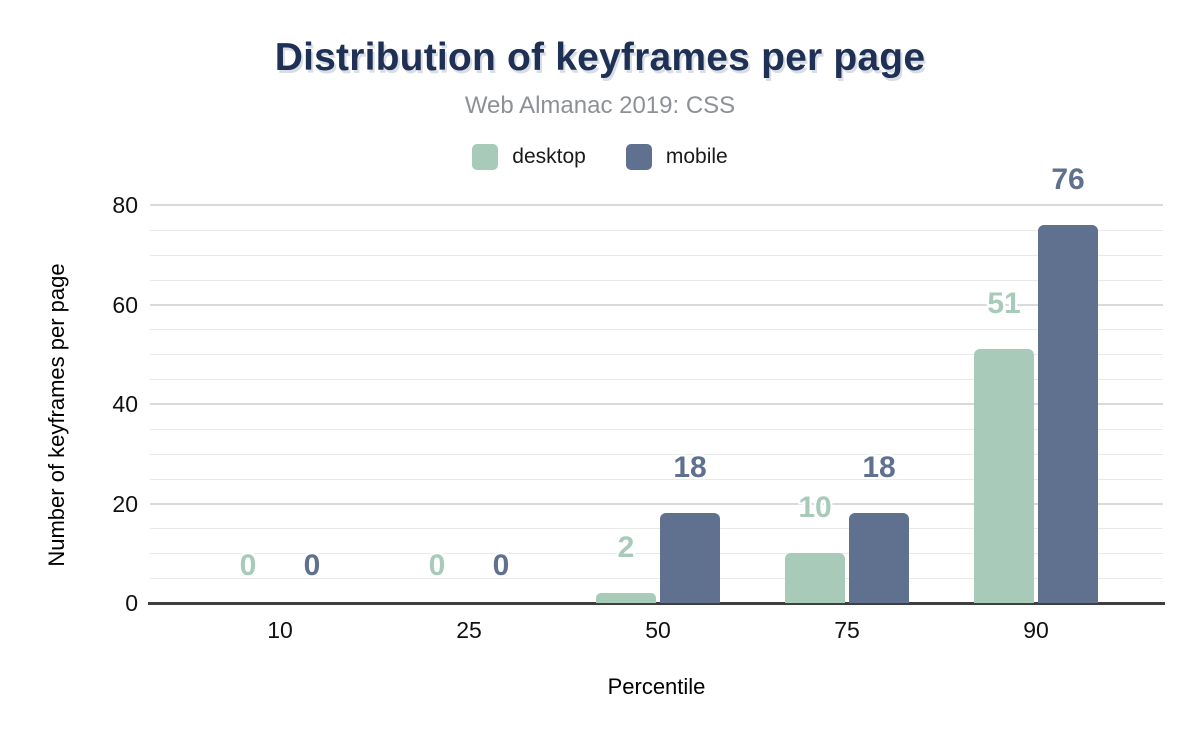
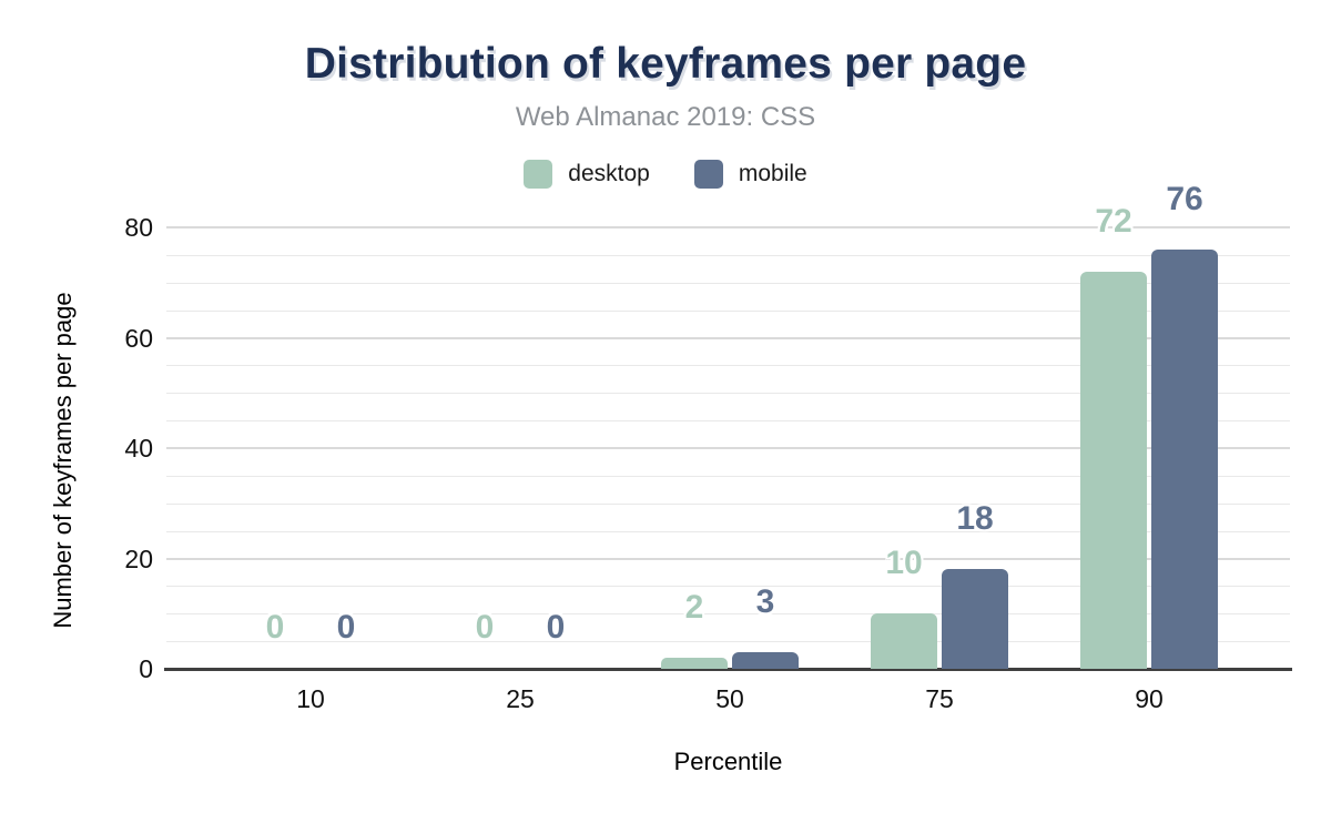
mobile/50: 18 -> 3
desktop/90: 51 -> 72
